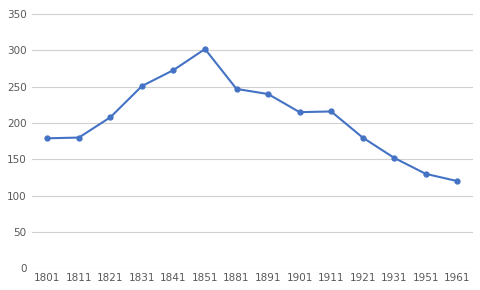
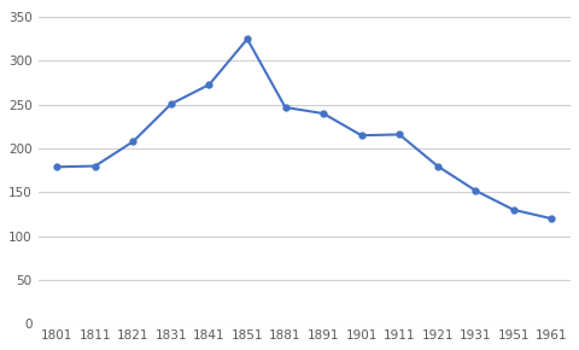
1851: 302 -> 325
